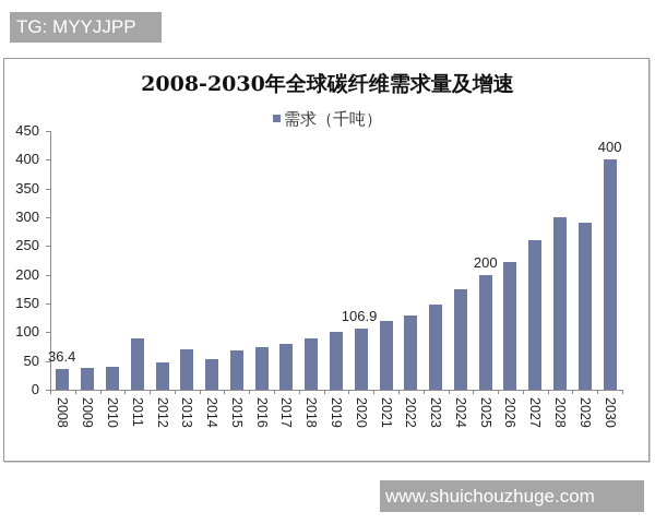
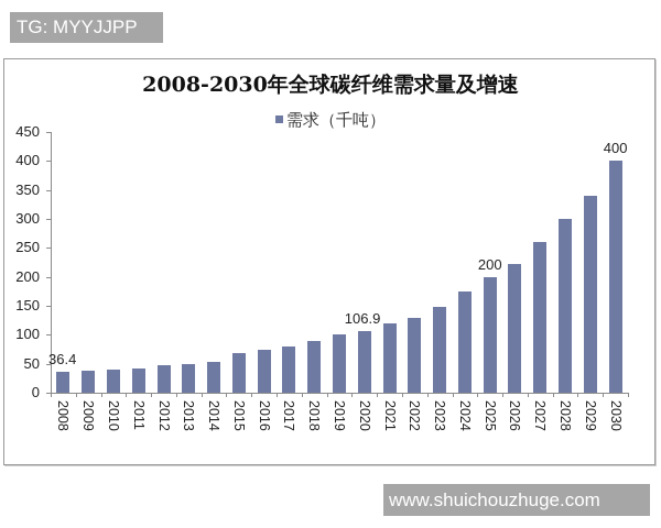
2011: 90 -> 40
2013: 70 -> 50
2029: 290 -> 340
